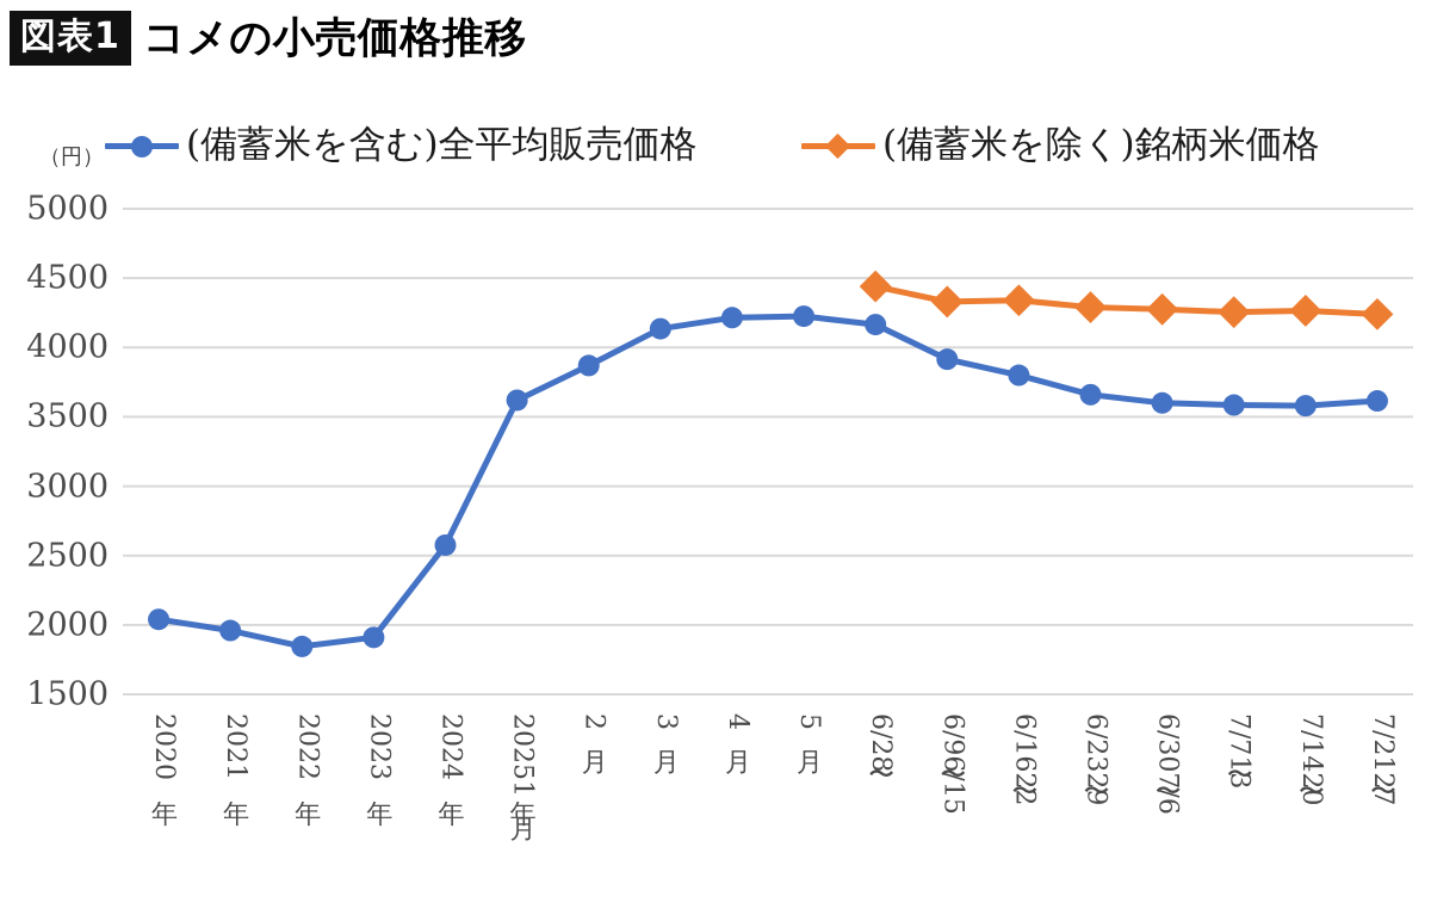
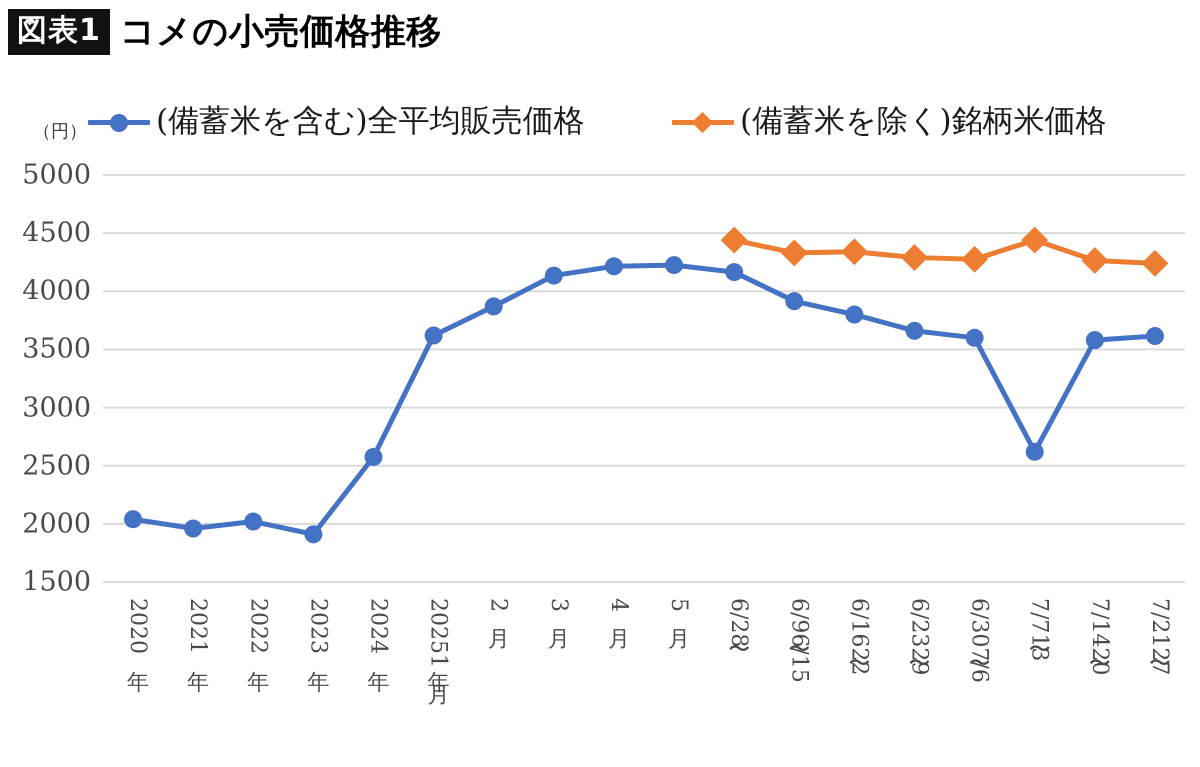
(備蓄米を含む)全平均販売価格/2022年: 1840 -> 2020
(備蓄米を含む)全平均販売価格/7/7〜13: 3580 -> 2620
(備蓄米を除く)銘柄米価格/7/7〜13: 4260 -> 4440
